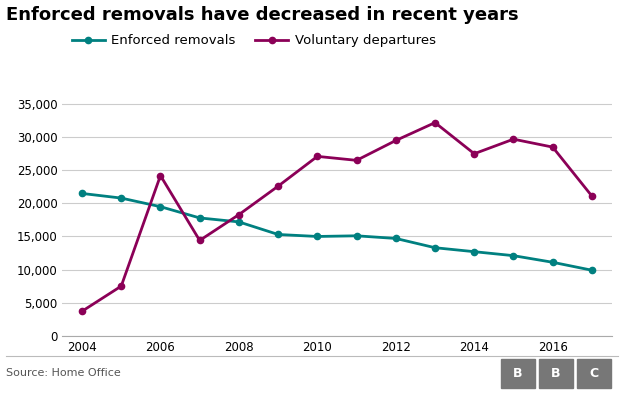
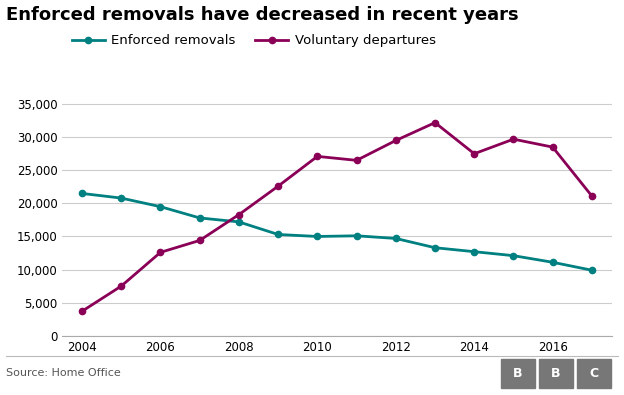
Voluntary departures/2006: 24,200 -> 12,600
